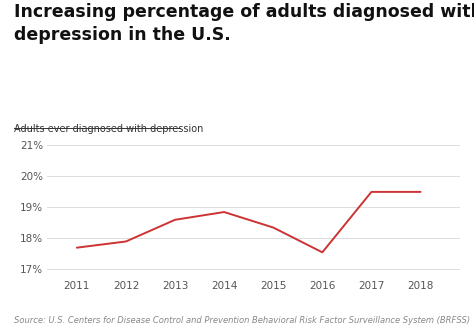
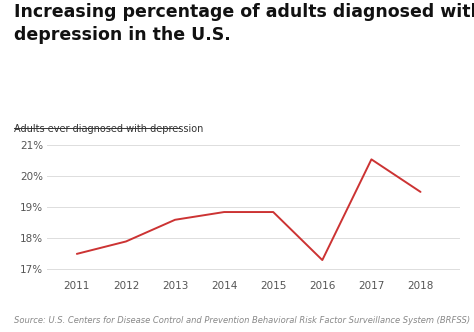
2011: 17.70% -> 17.50%
2015: 18.35% -> 18.85%
2016: 17.55% -> 17.30%
2017: 19.50% -> 20.55%
